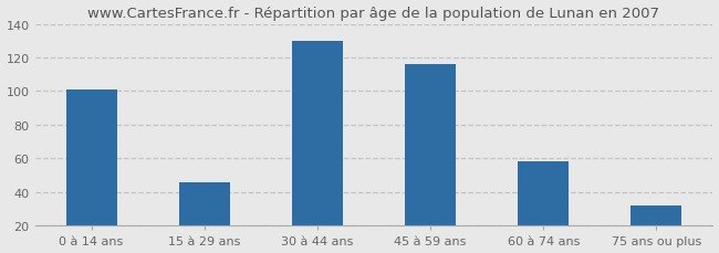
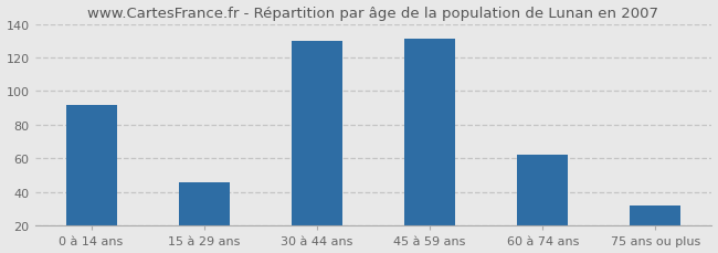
0 à 14 ans: 101 -> 92
45 à 59 ans: 116 -> 131
60 à 74 ans: 58 -> 62
